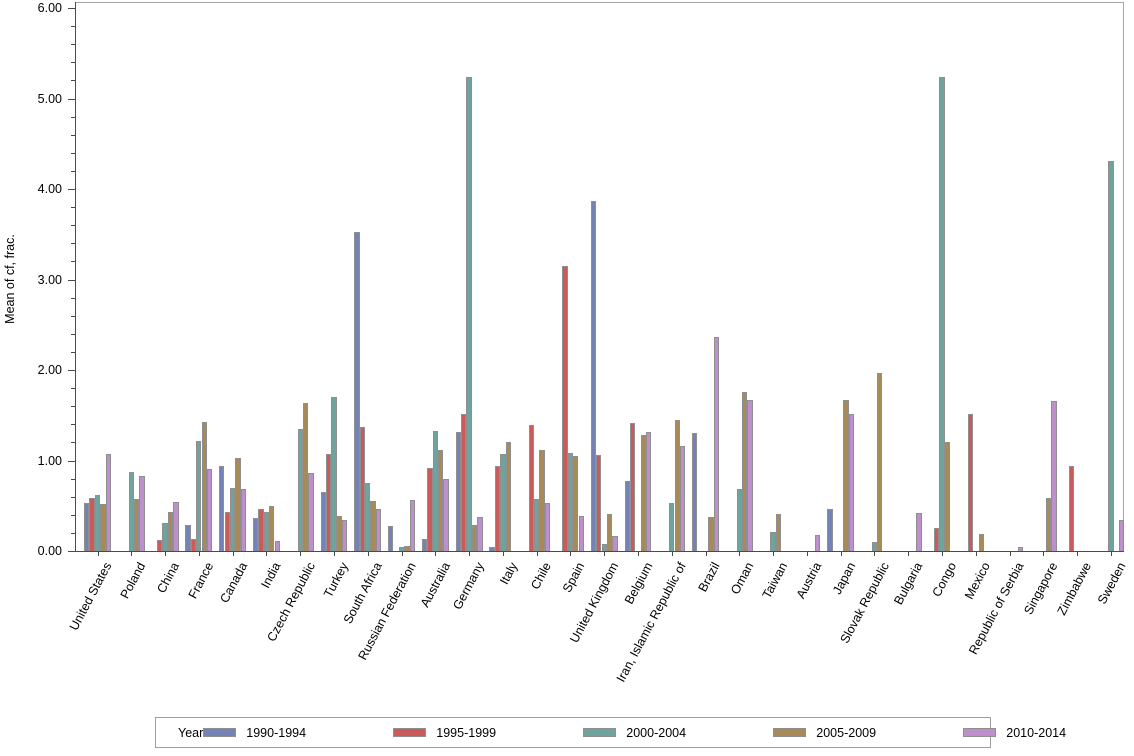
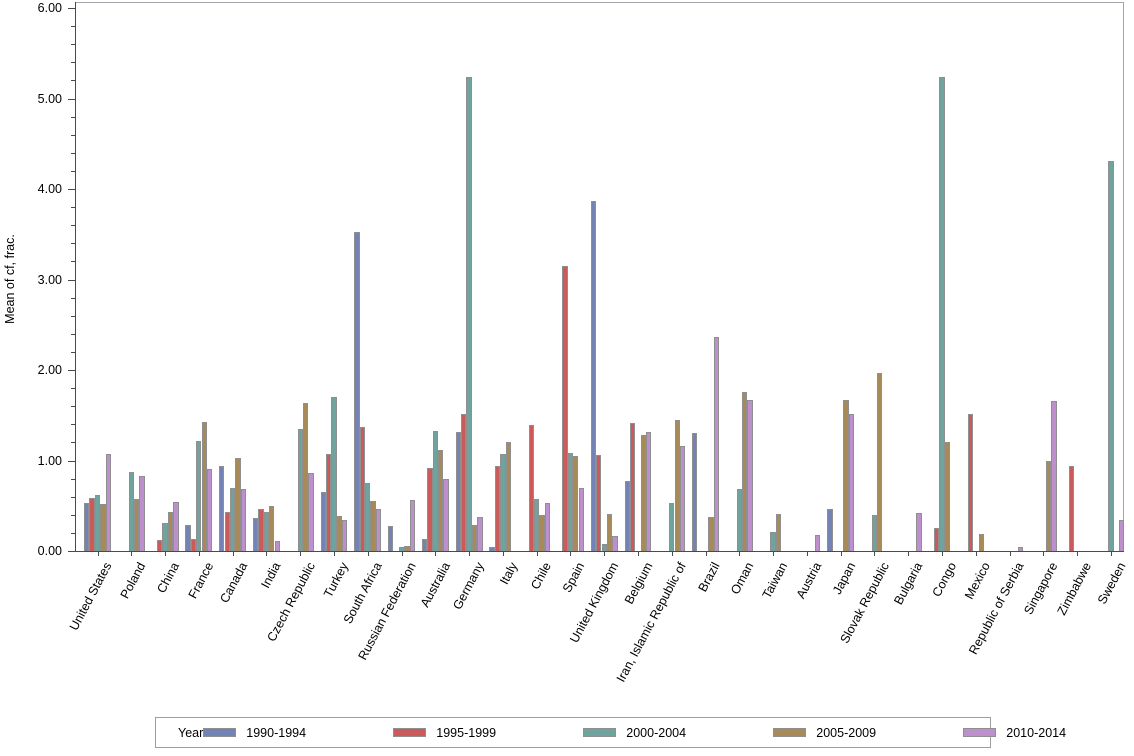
2005-2009/Chile: 1.1 -> 0.4
2010-2014/Spain: 0.4 -> 0.7
2000-2004/Slovak Republic: 0.1 -> 0.4
2005-2009/Singapore: 0.6 -> 1.0
